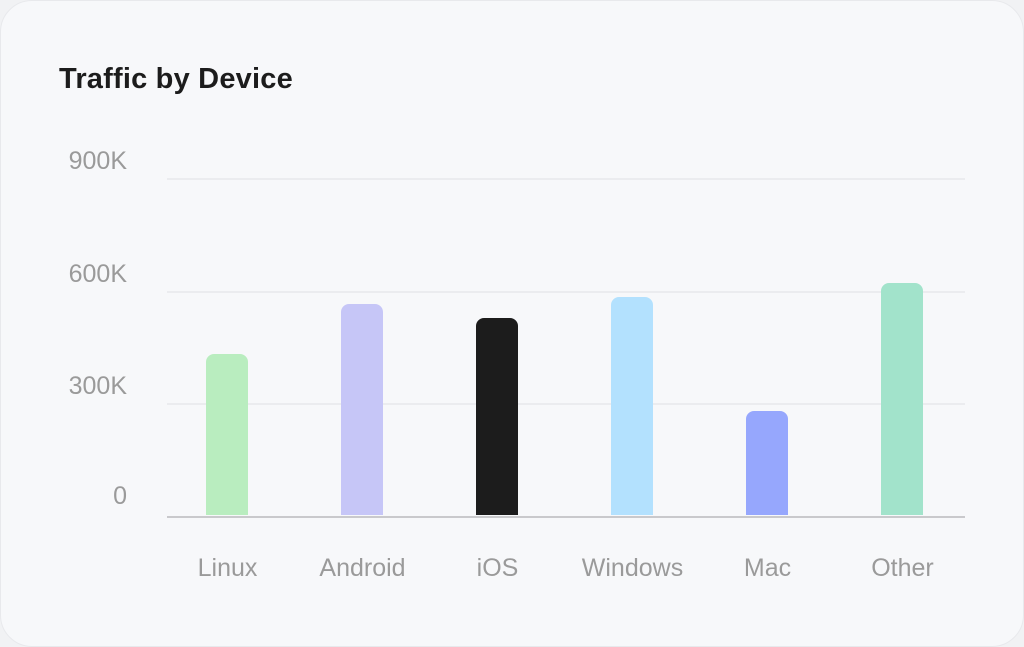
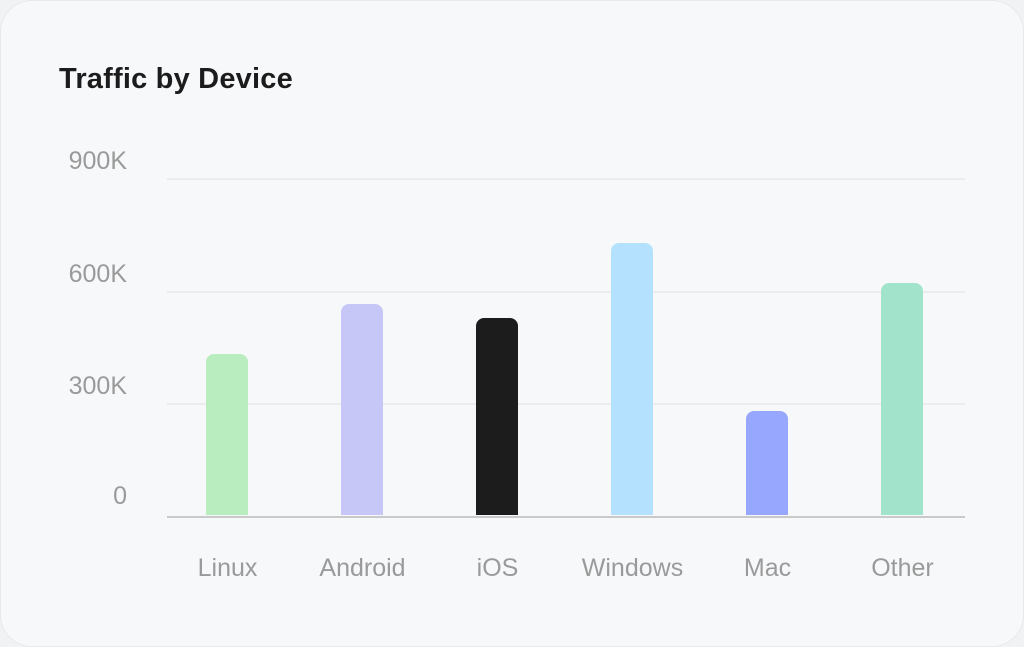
Windows: 580K -> 720K
